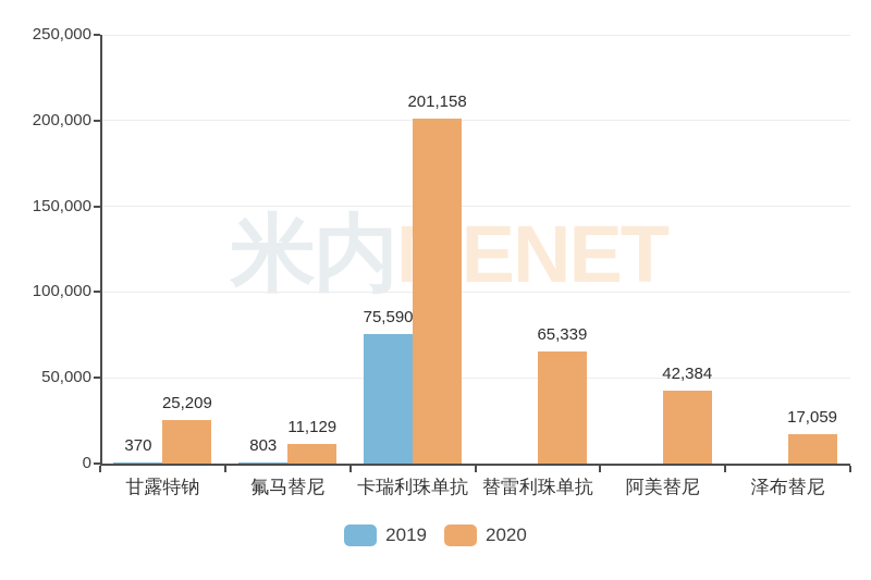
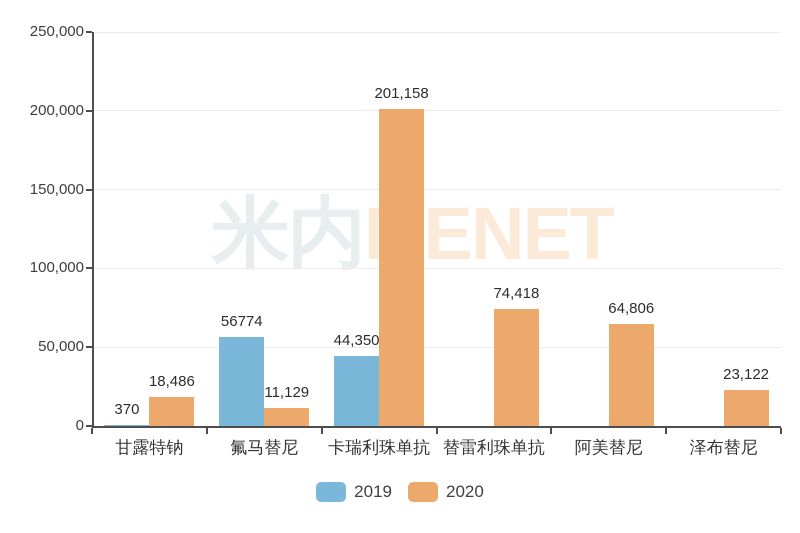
2020/甘露特钠: 25,209 -> 18,486
2019/氟马替尼: 803 -> 56774
2019/卡瑞利珠单抗: 75,590 -> 44,350
2020/替雷利珠单抗: 65,339 -> 74,418
2020/阿美替尼: 42,384 -> 64,806
2020/泽布替尼: 17,059 -> 23,122
